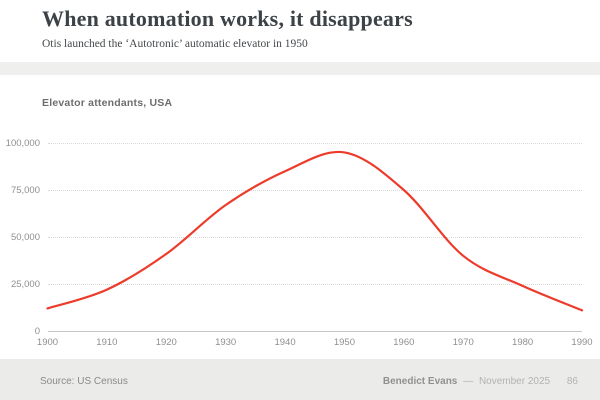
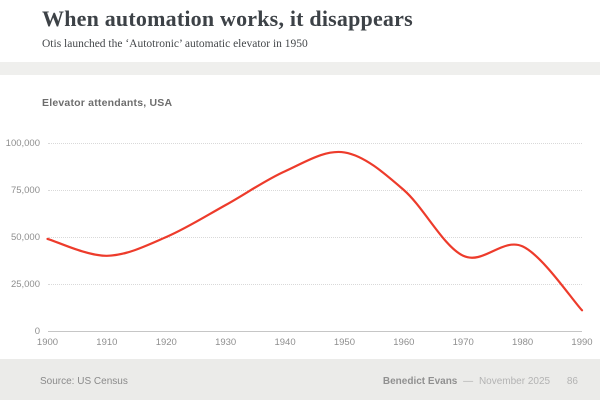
1900: 12000 -> 49000
1910: 22000 -> 40000
1920: 41000 -> 50000
1980: 24000 -> 45000
